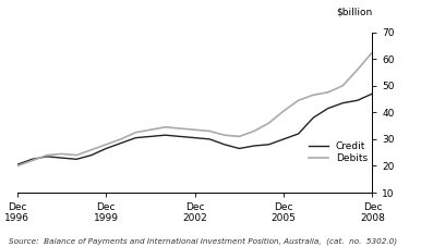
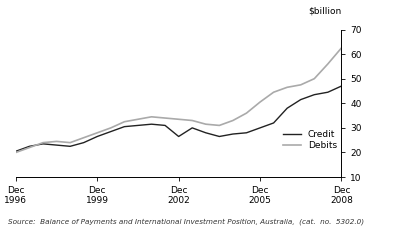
Credit/Dec 2002: 30.5 -> 26.5
